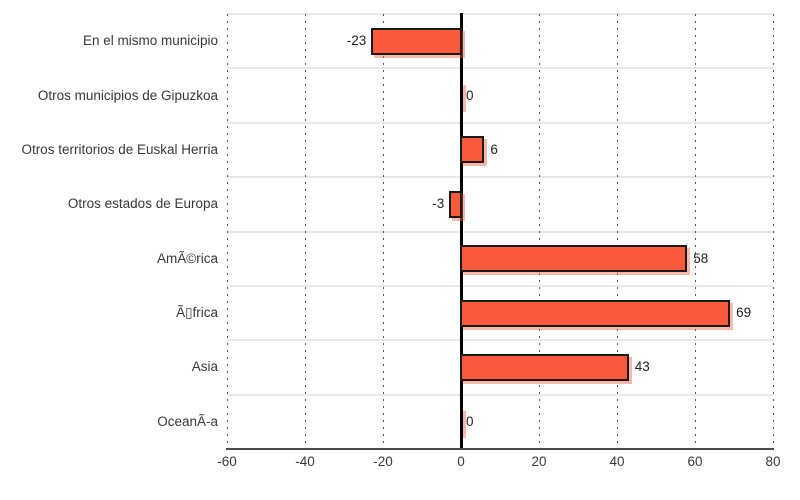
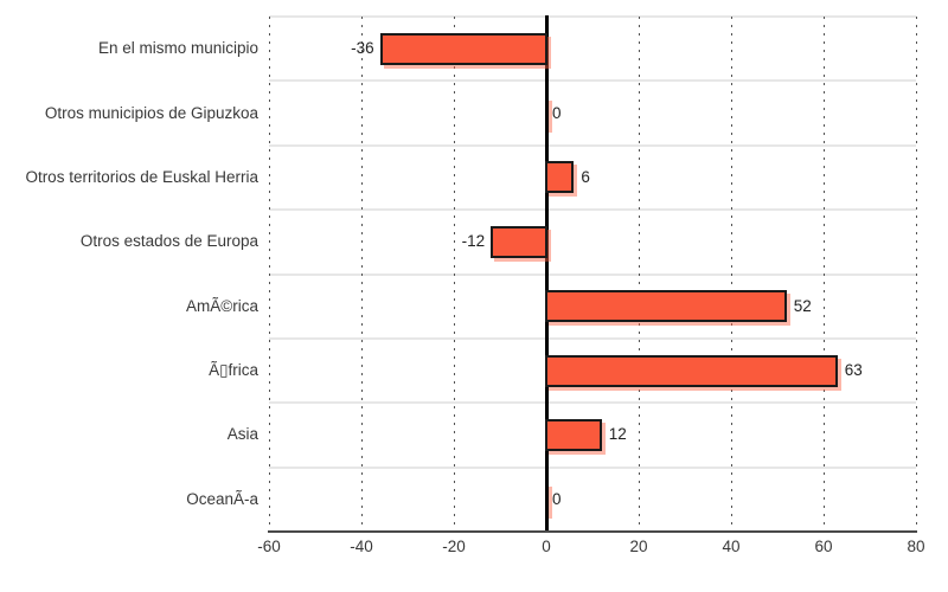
En el mismo municipio: -23 -> -36
Otros estados de Europa: -3 -> -12
AmÃ©rica: 58 -> 52
Ã▯frica: 69 -> 63
Asia: 43 -> 12
